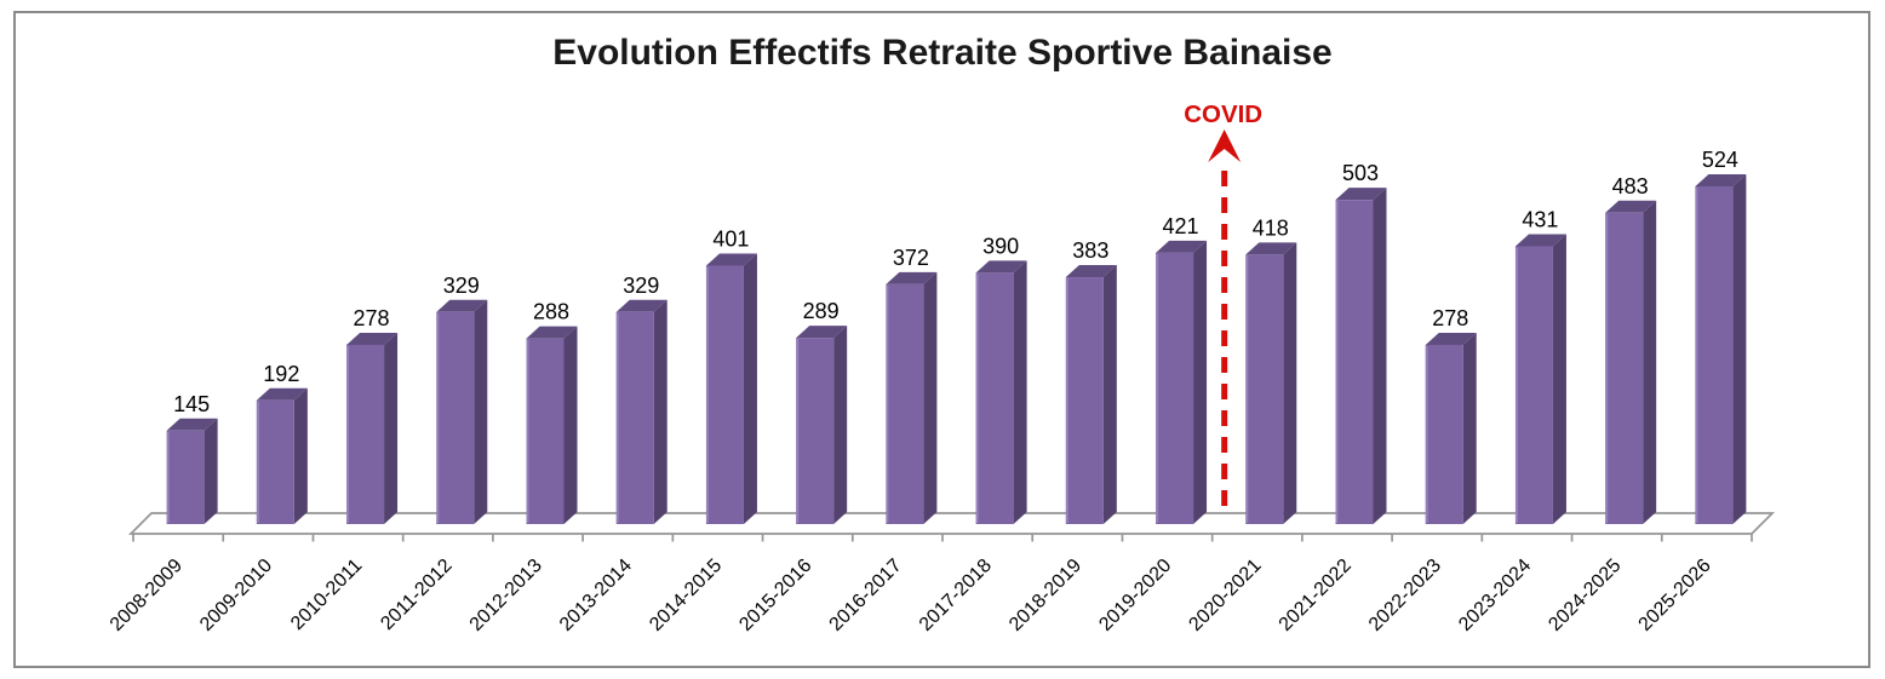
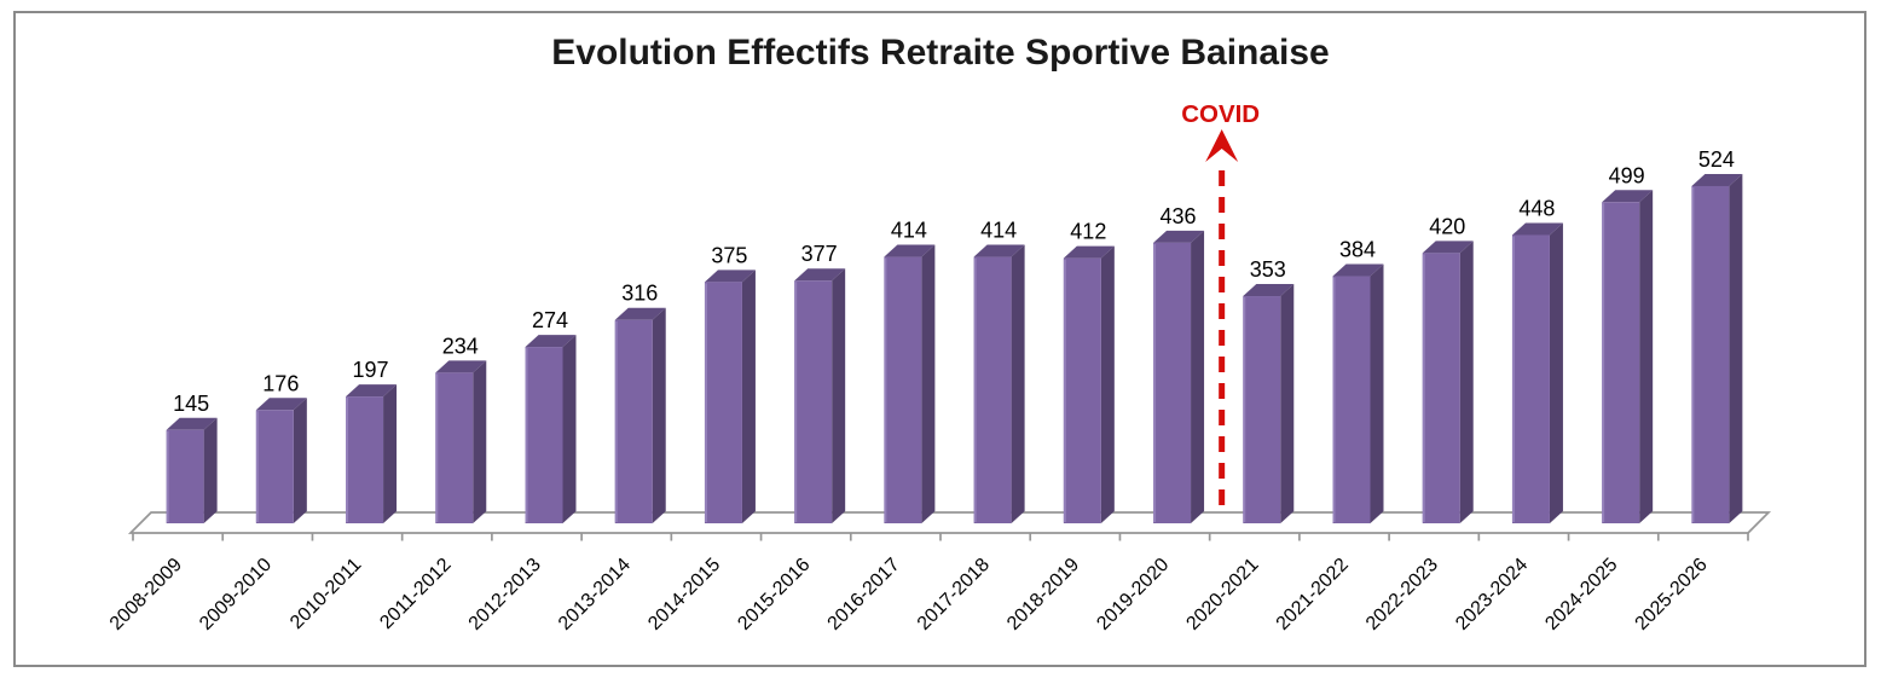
2009-2010: 192 -> 176
2010-2011: 278 -> 197
2011-2012: 329 -> 234
2012-2013: 288 -> 274
2013-2014: 329 -> 316
2014-2015: 401 -> 375
2015-2016: 289 -> 377
2016-2017: 372 -> 414
2017-2018: 390 -> 414
2018-2019: 383 -> 412
2019-2020: 421 -> 436
2020-2021: 418 -> 353
2021-2022: 503 -> 384
2022-2023: 278 -> 420
2023-2024: 431 -> 448
2024-2025: 483 -> 499
